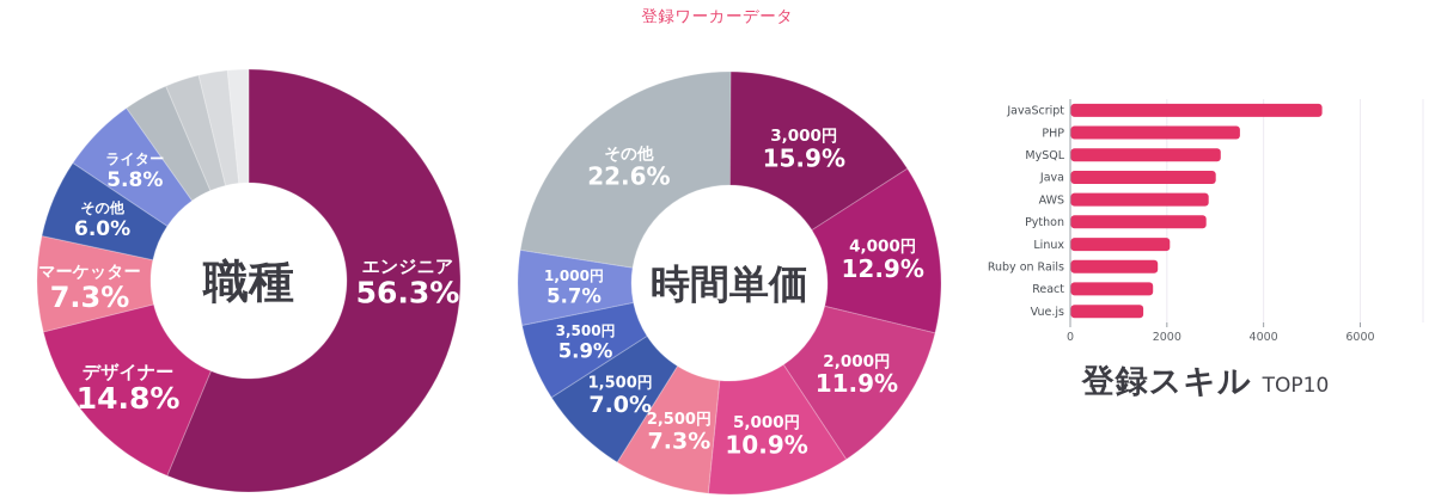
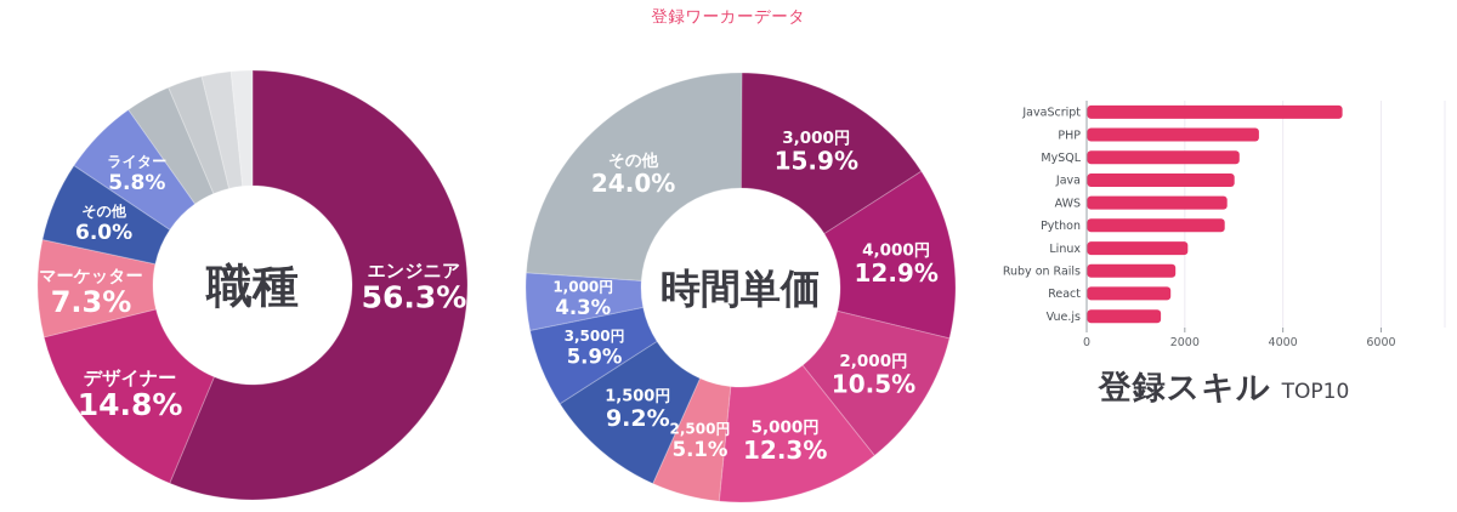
時間単価/2,000円: 11.9% -> 10.5%
時間単価/5,000円: 10.9% -> 12.3%
時間単価/2,500円: 7.3% -> 5.1%
時間単価/1,500円: 7.0% -> 9.2%
時間単価/1,000円: 5.7% -> 4.3%
時間単価/その他: 22.6% -> 24.0%
